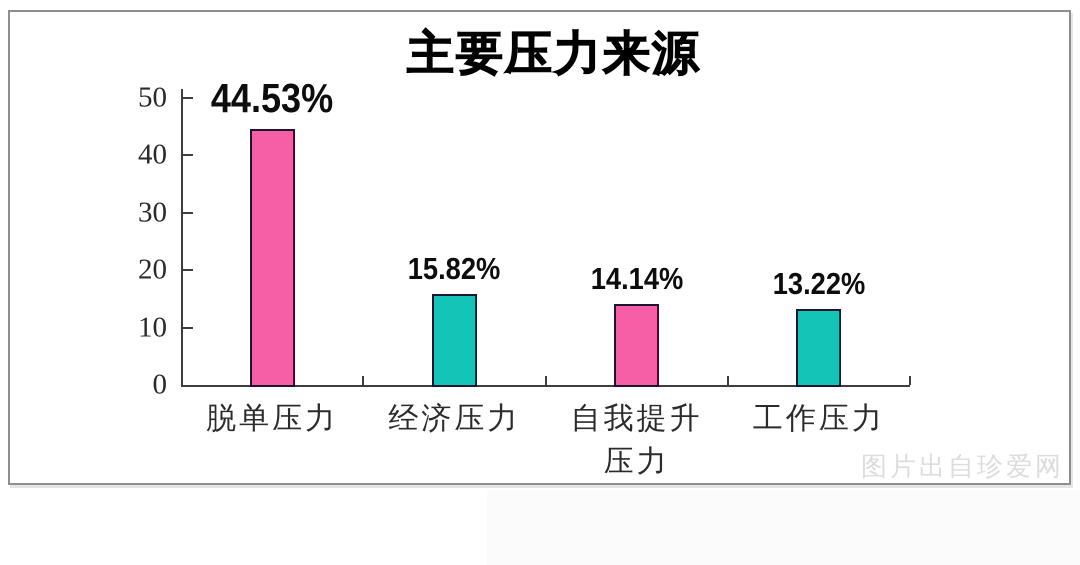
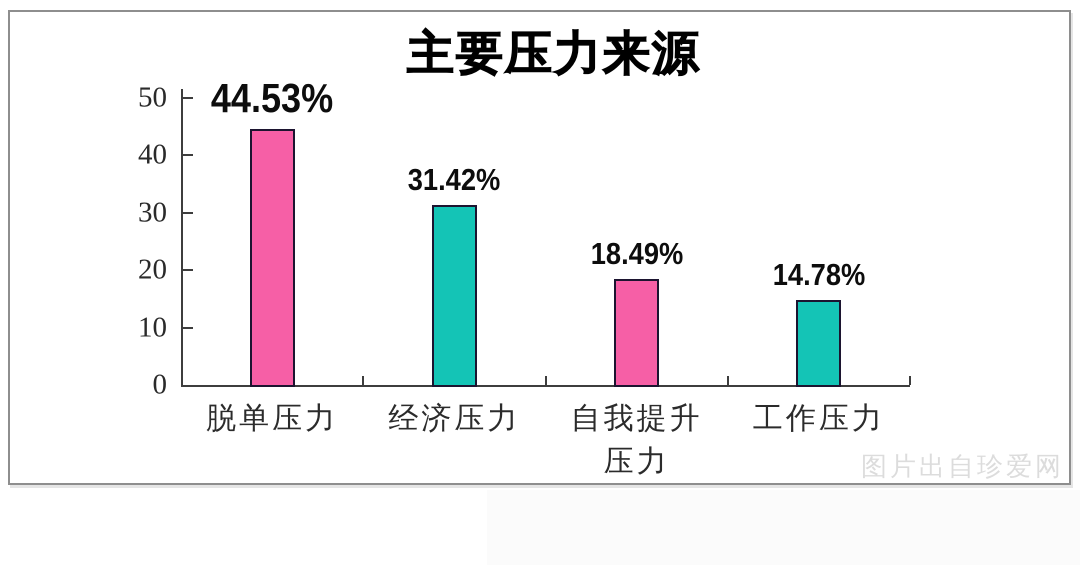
经济压力: 15.82% -> 31.42%
自我提升 压力: 14.14% -> 18.49%
工作压力: 13.22% -> 14.78%
